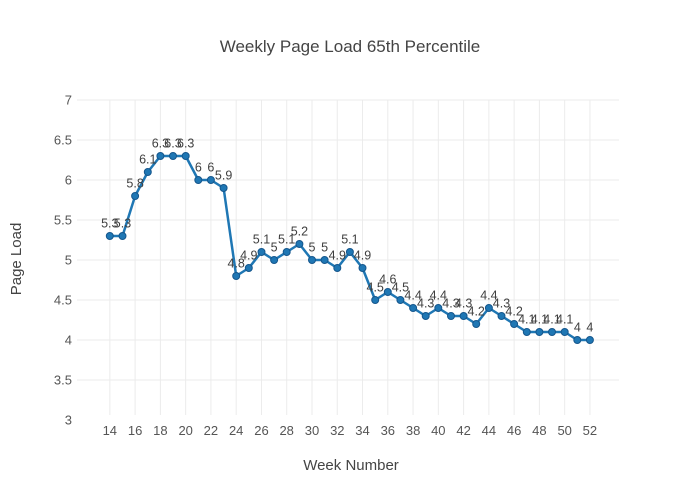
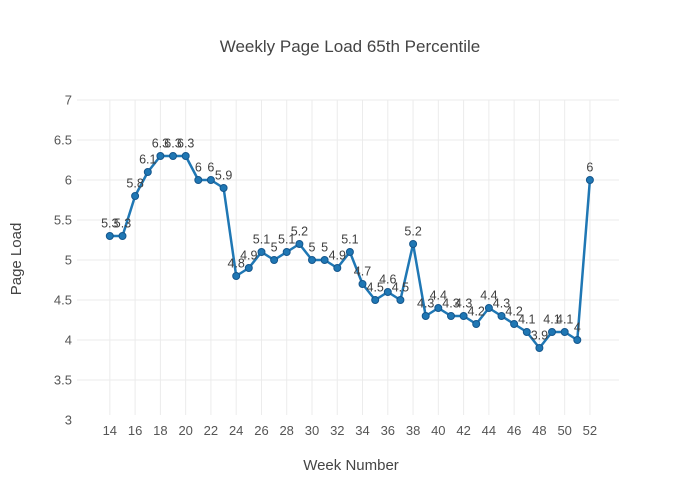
34: 4.9 -> 4.7
38: 4.4 -> 5.2
48: 4.1 -> 3.9
52: 4 -> 6
